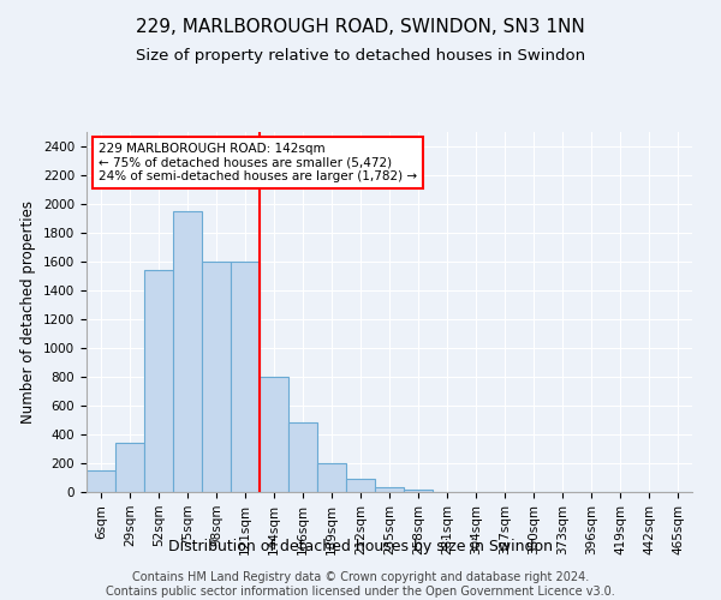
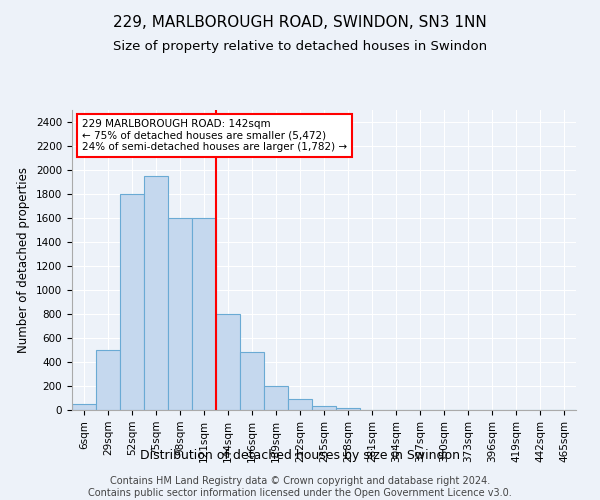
6sqm: 150 -> 50
29sqm: 340 -> 500
52sqm: 1540 -> 1800
